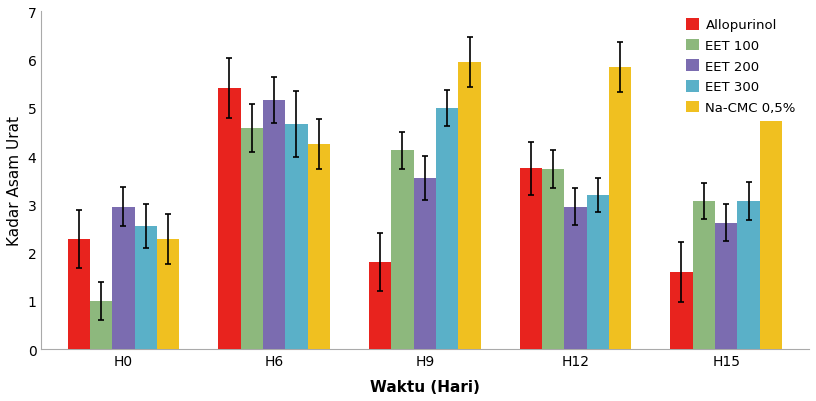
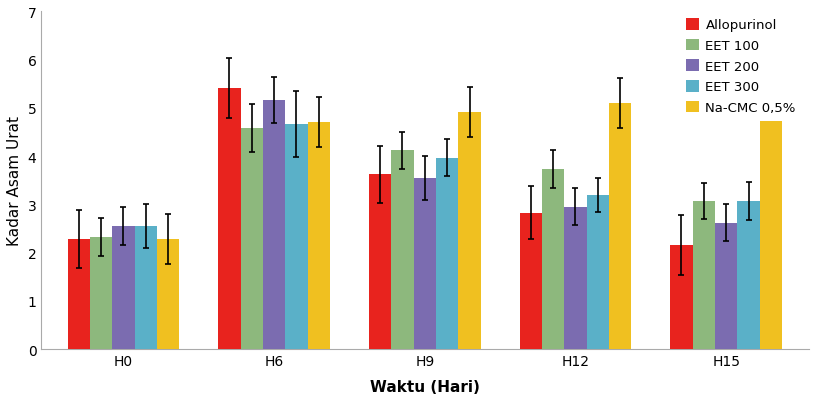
EET 100/H0: 1.00 -> 2.32
EET 200/H0: 2.95 -> 2.55
Na-CMC 0,5%/H6: 4.25 -> 4.70
Allopurinol/H9: 1.80 -> 3.62
EET 300/H9: 5.00 -> 3.97
Na-CMC 0,5%/H9: 5.95 -> 4.92
Allopurinol/H12: 3.75 -> 2.83
Na-CMC 0,5%/H12: 5.85 -> 5.10
Allopurinol/H15: 1.60 -> 2.15
